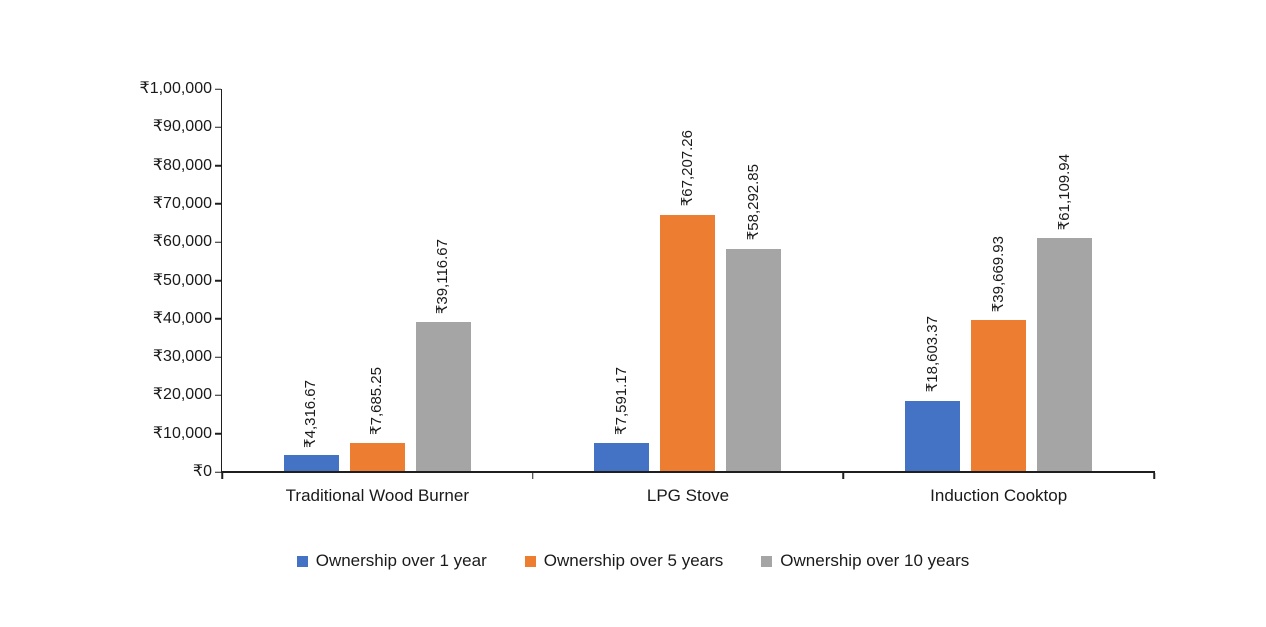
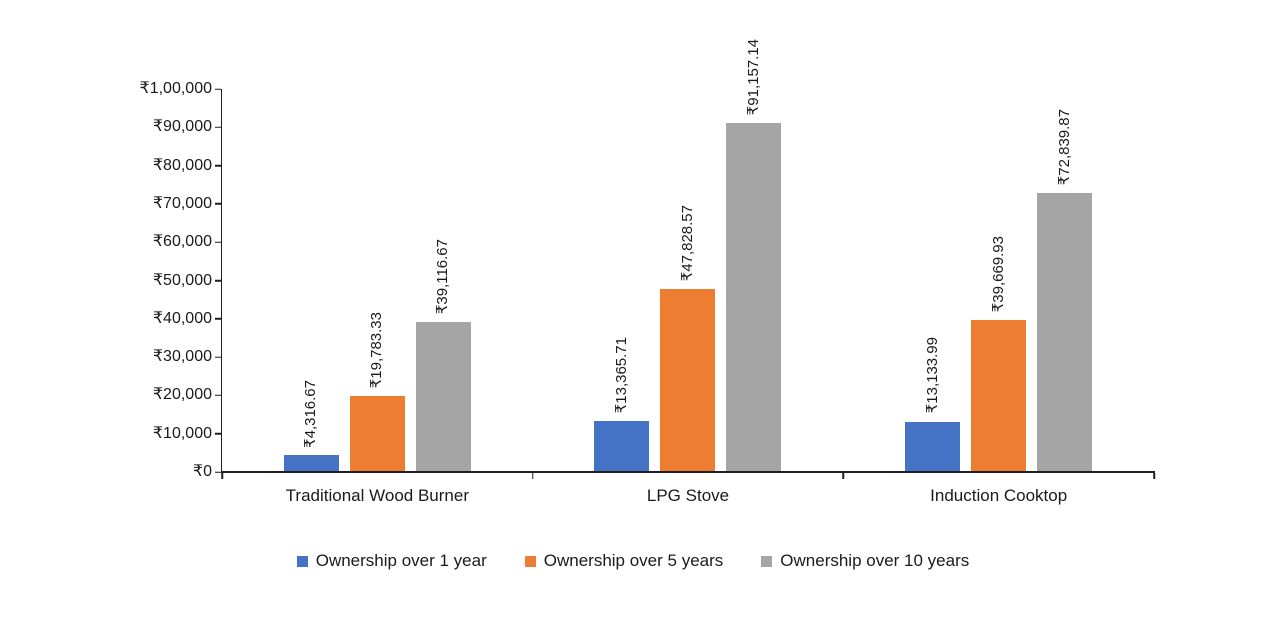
Ownership over 5 years/Traditional Wood Burner: 7,685.25 -> 19,783.33
Ownership over 1 year/LPG Stove: 7,591.17 -> 13,365.71
Ownership over 5 years/LPG Stove: 67,207.26 -> 47,828.57
Ownership over 10 years/LPG Stove: 58,292.85 -> 91,157.14
Ownership over 1 year/Induction Cooktop: 18,603.37 -> 13,133.99
Ownership over 10 years/Induction Cooktop: 61,109.94 -> 72,839.87
